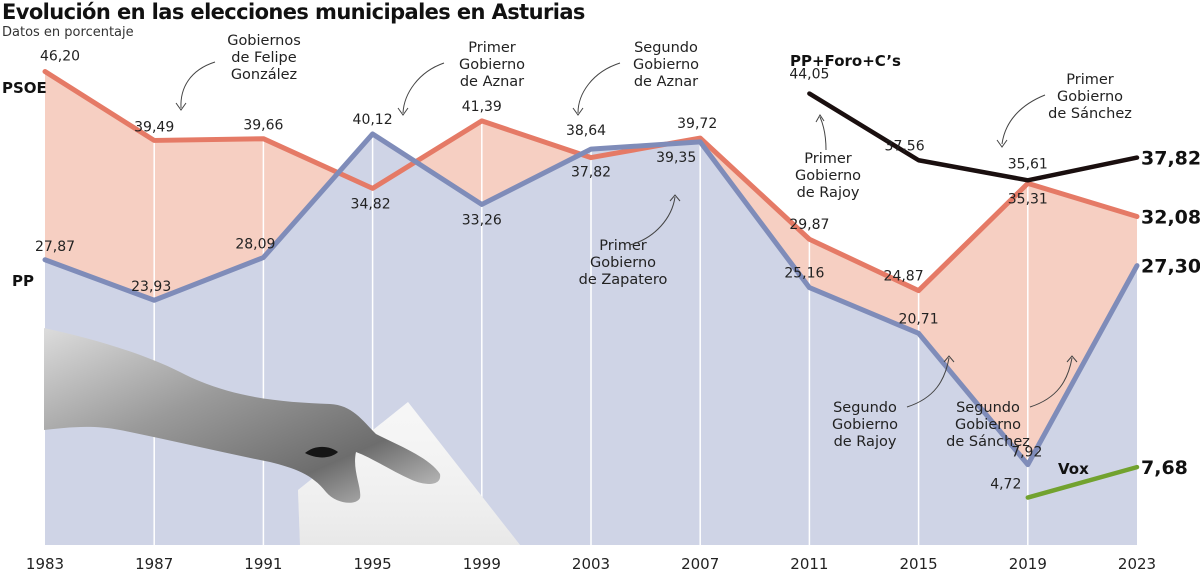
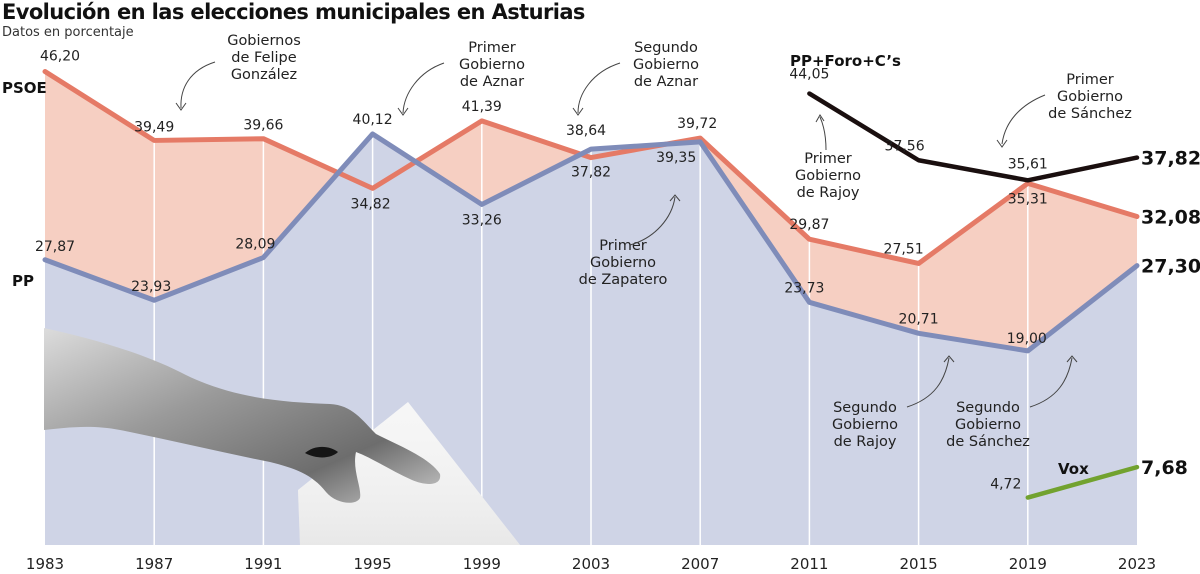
PP/2011: 25,16 -> 23,73
PSOE/2015: 24,87 -> 27,51
PP/2019: 7,92 -> 19,00
